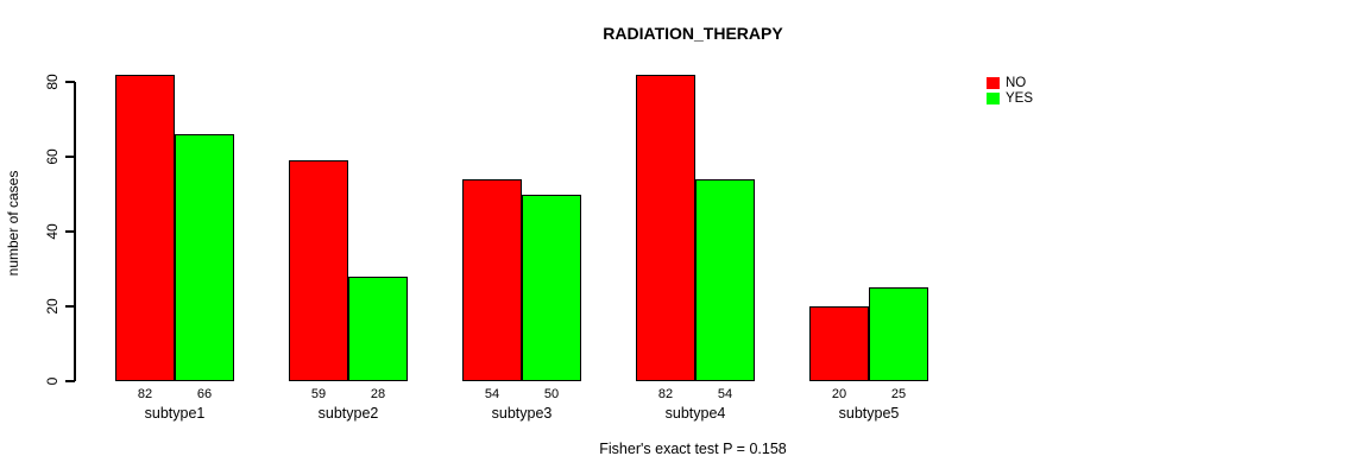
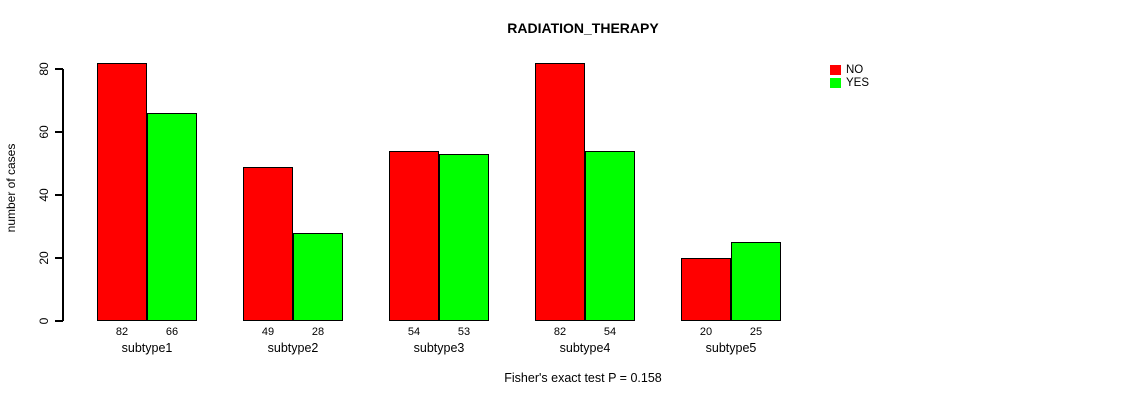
NO/subtype2: 59 -> 49
YES/subtype3: 50 -> 53
